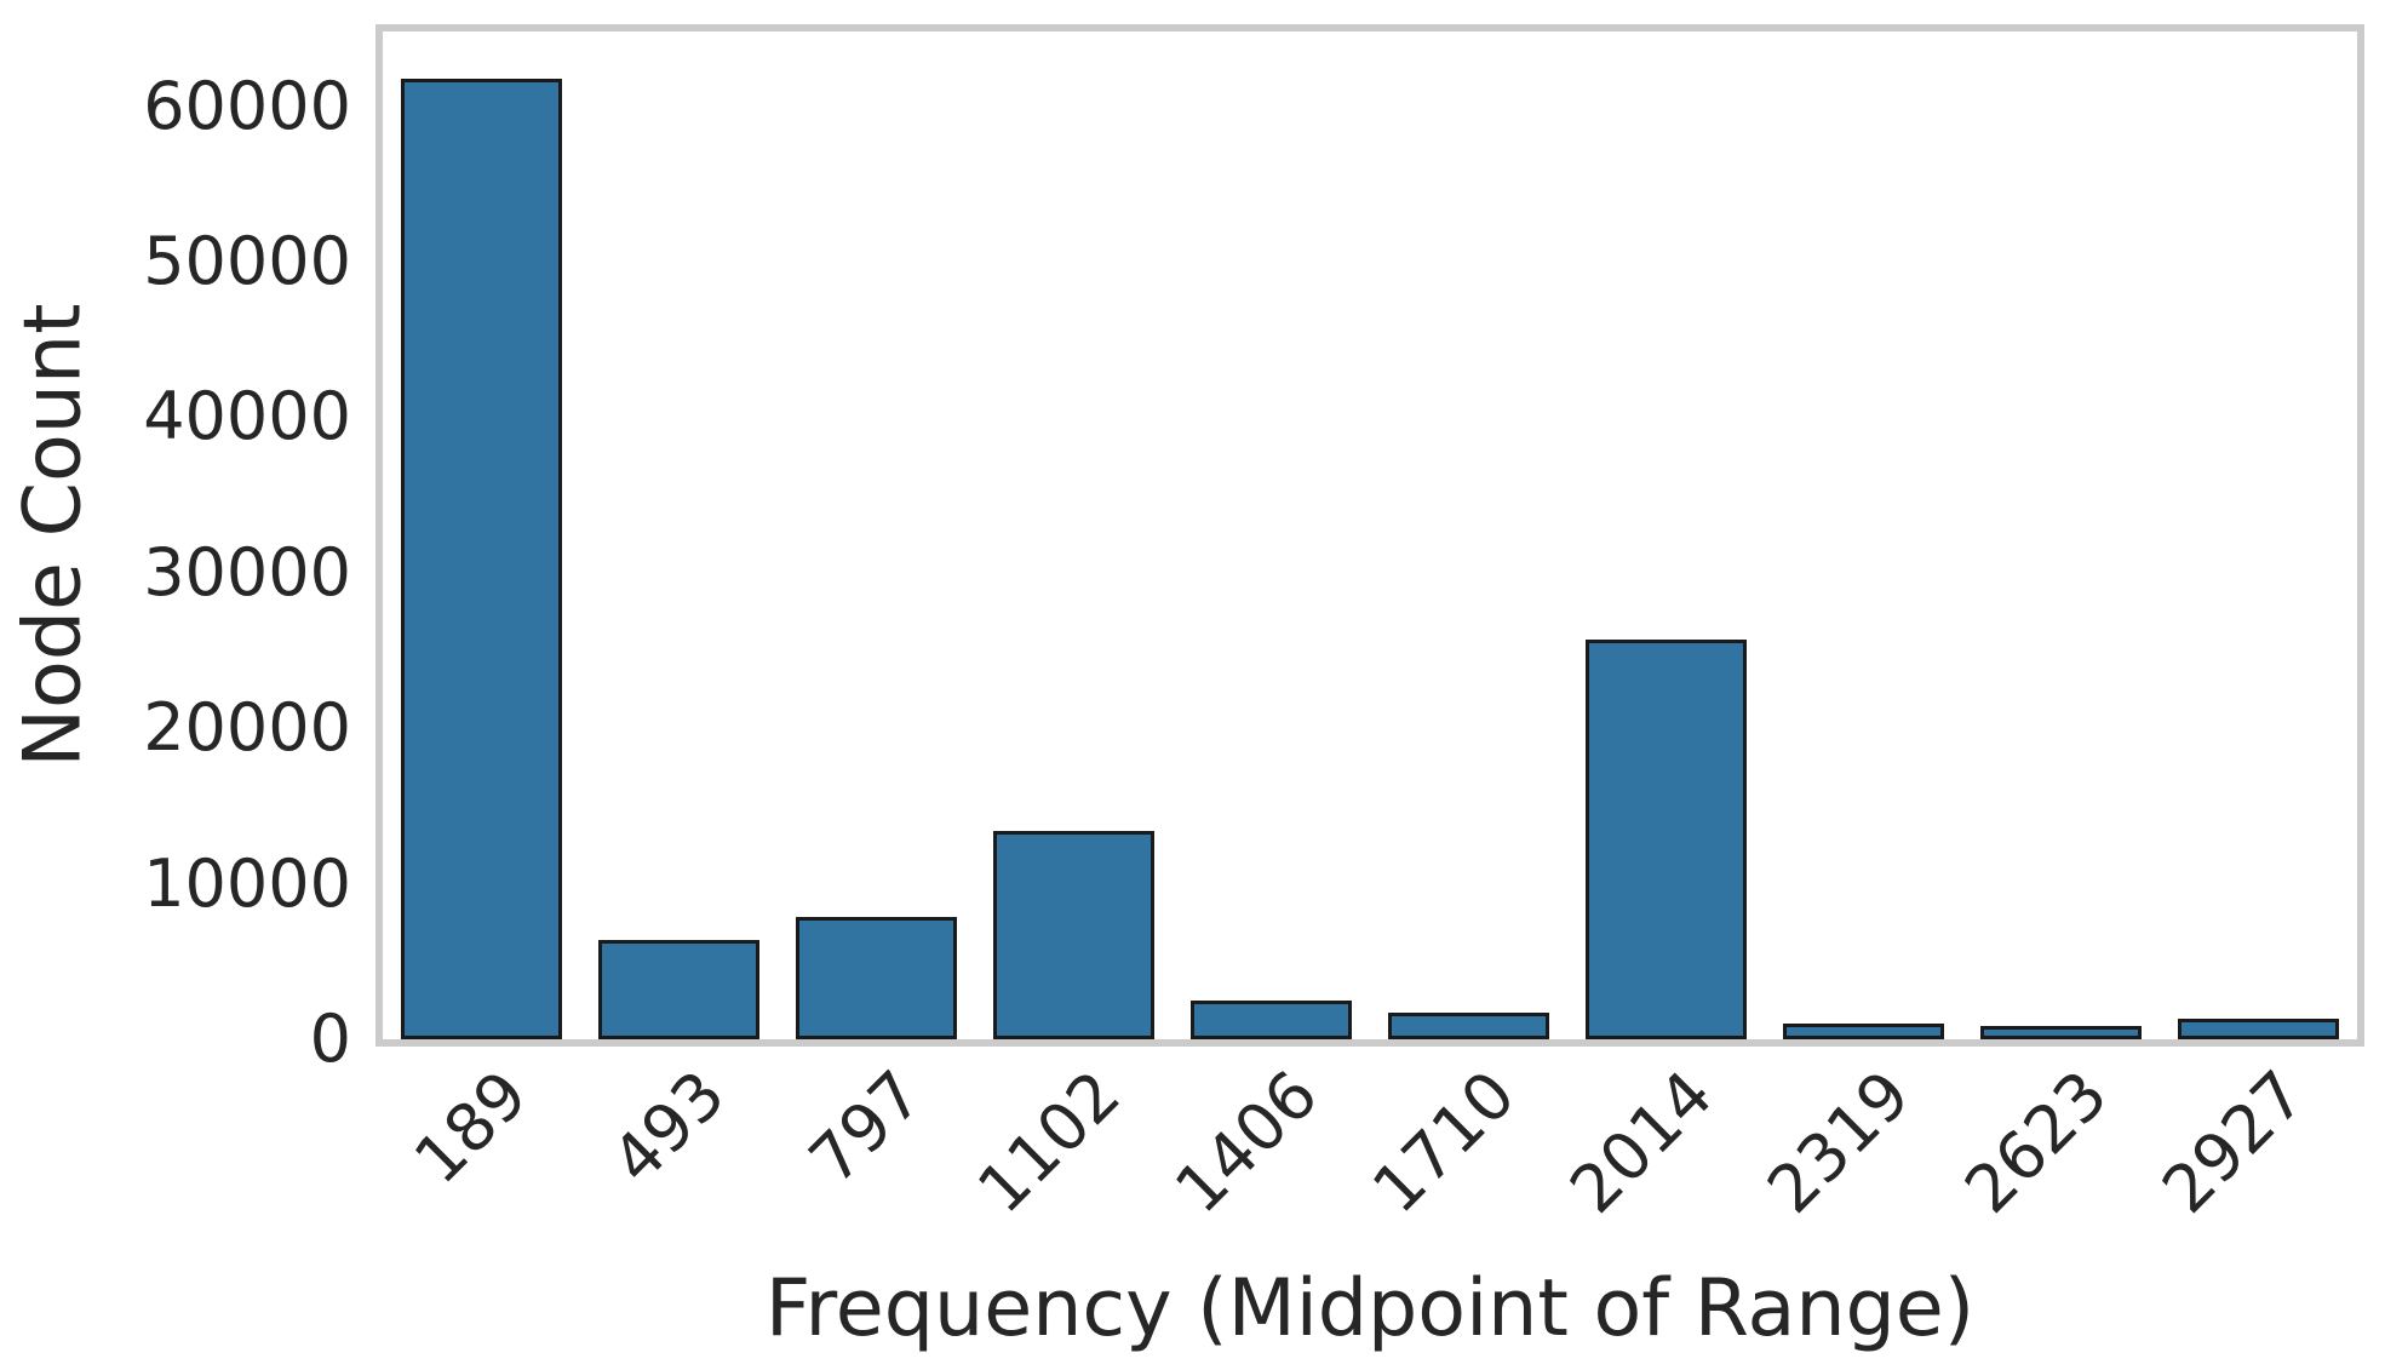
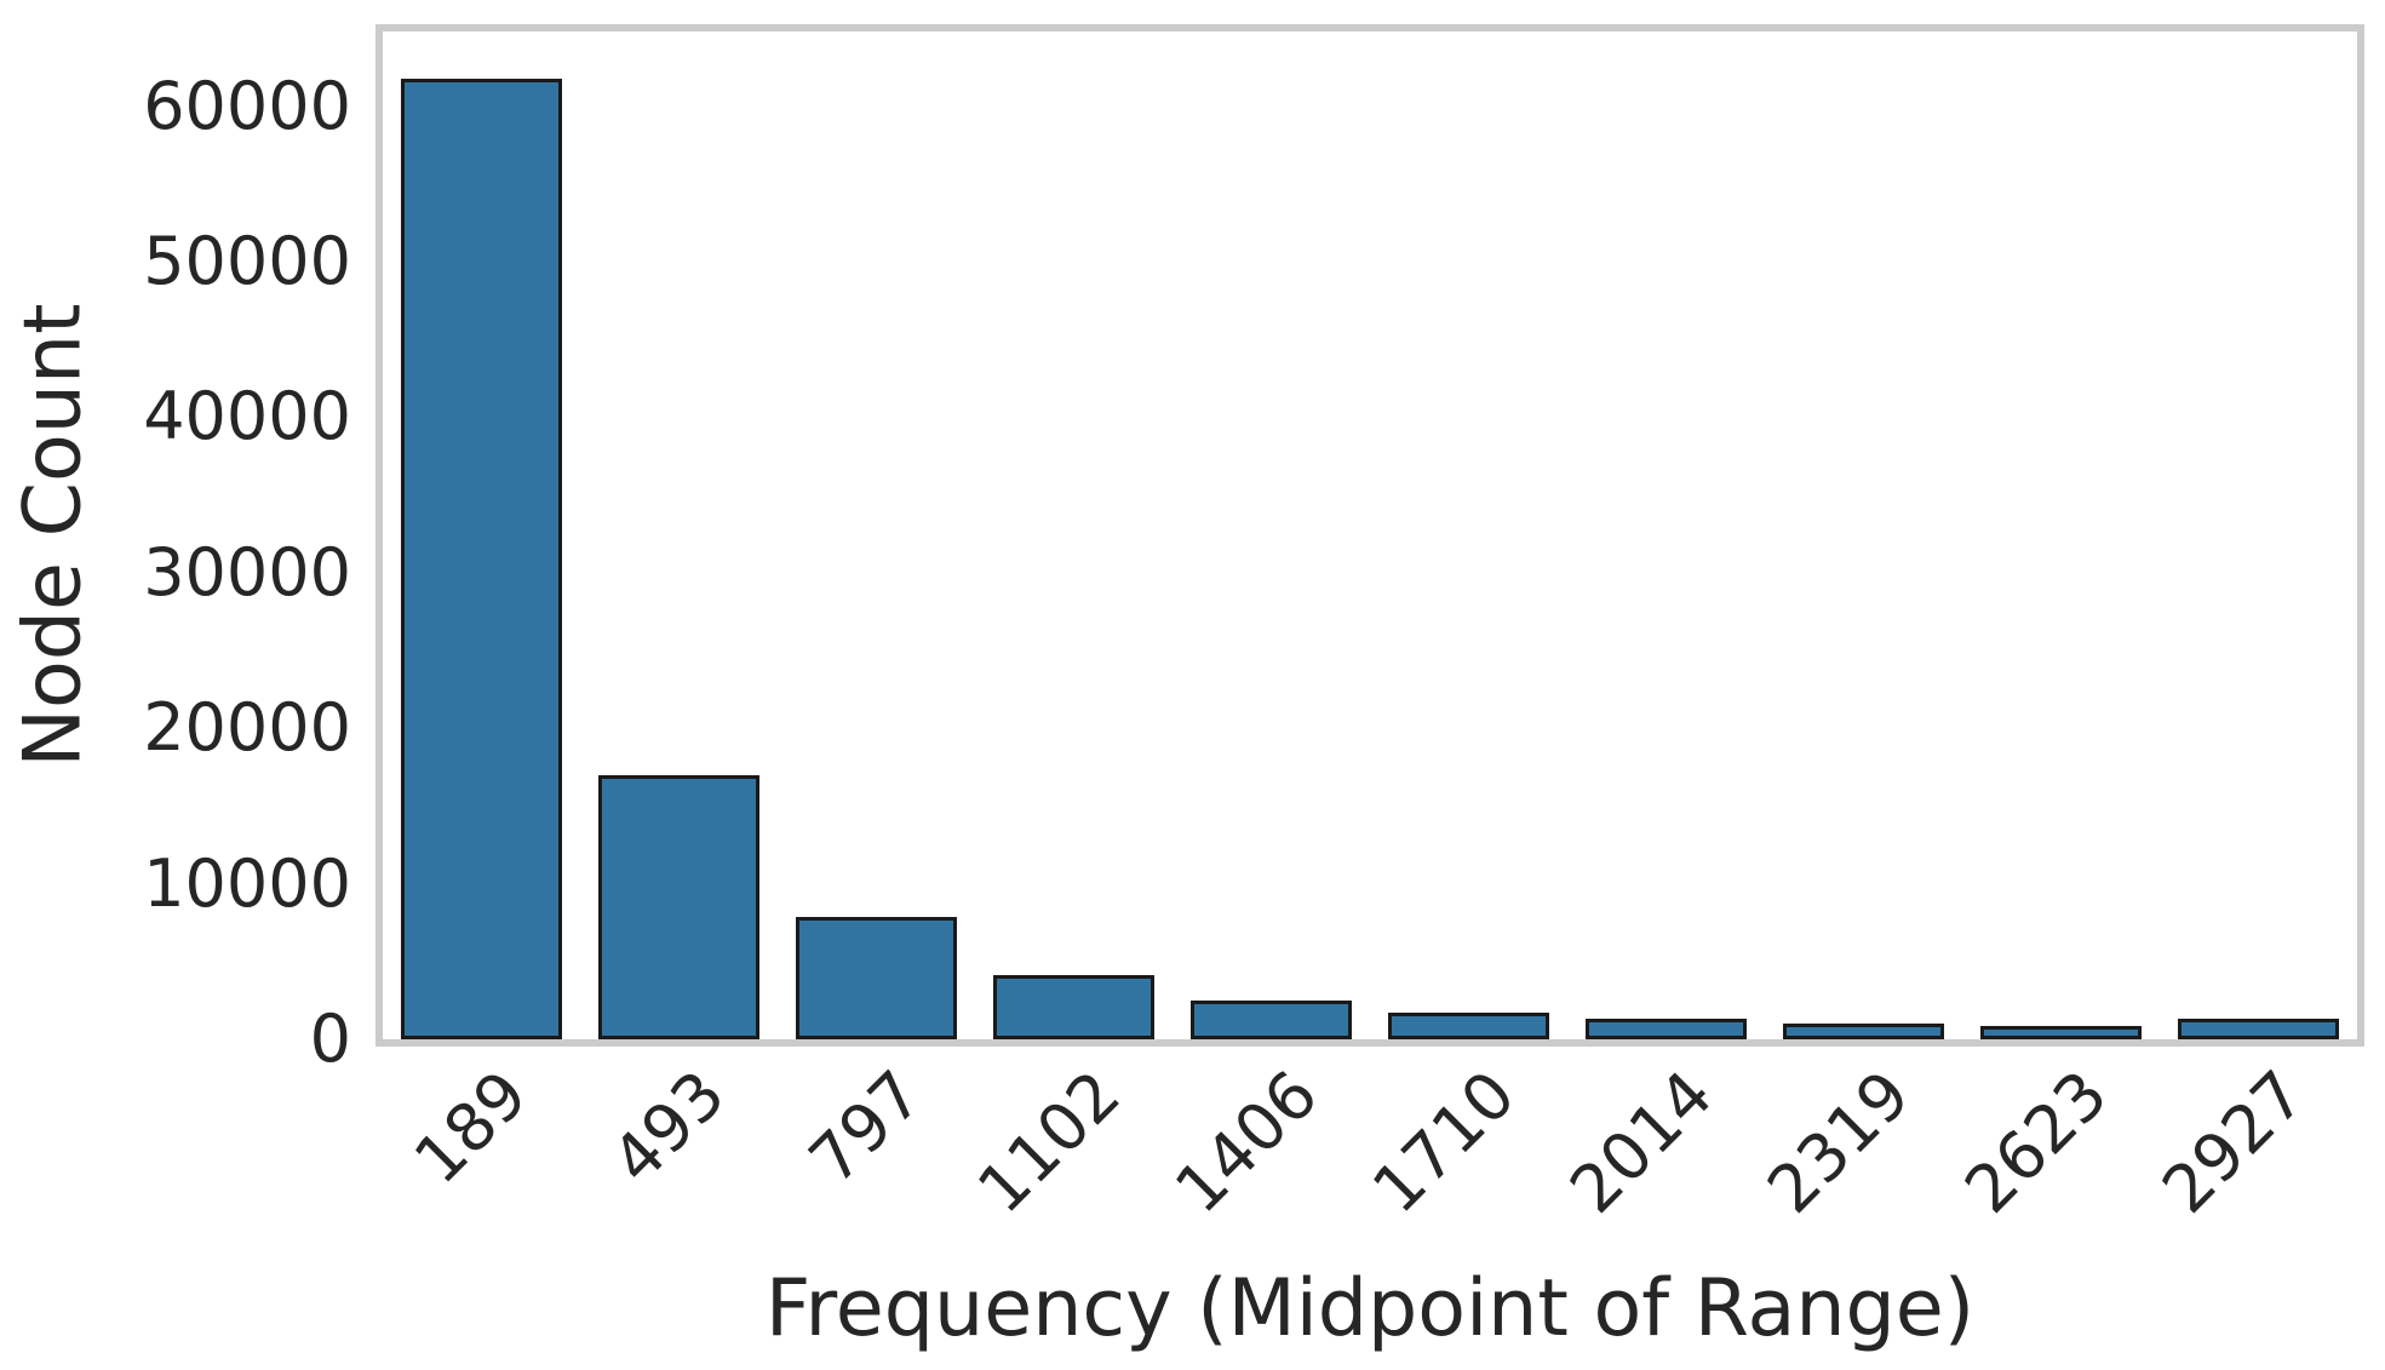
493: 6400 -> 17000
1102: 13400 -> 4100
2014: 25700 -> 1300
